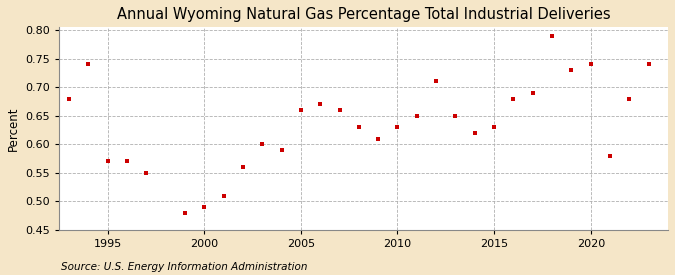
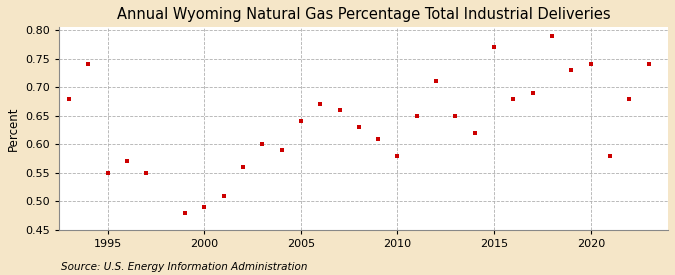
1995: 0.57 -> 0.55
2005: 0.66 -> 0.64
2010: 0.63 -> 0.58
2015: 0.63 -> 0.77
